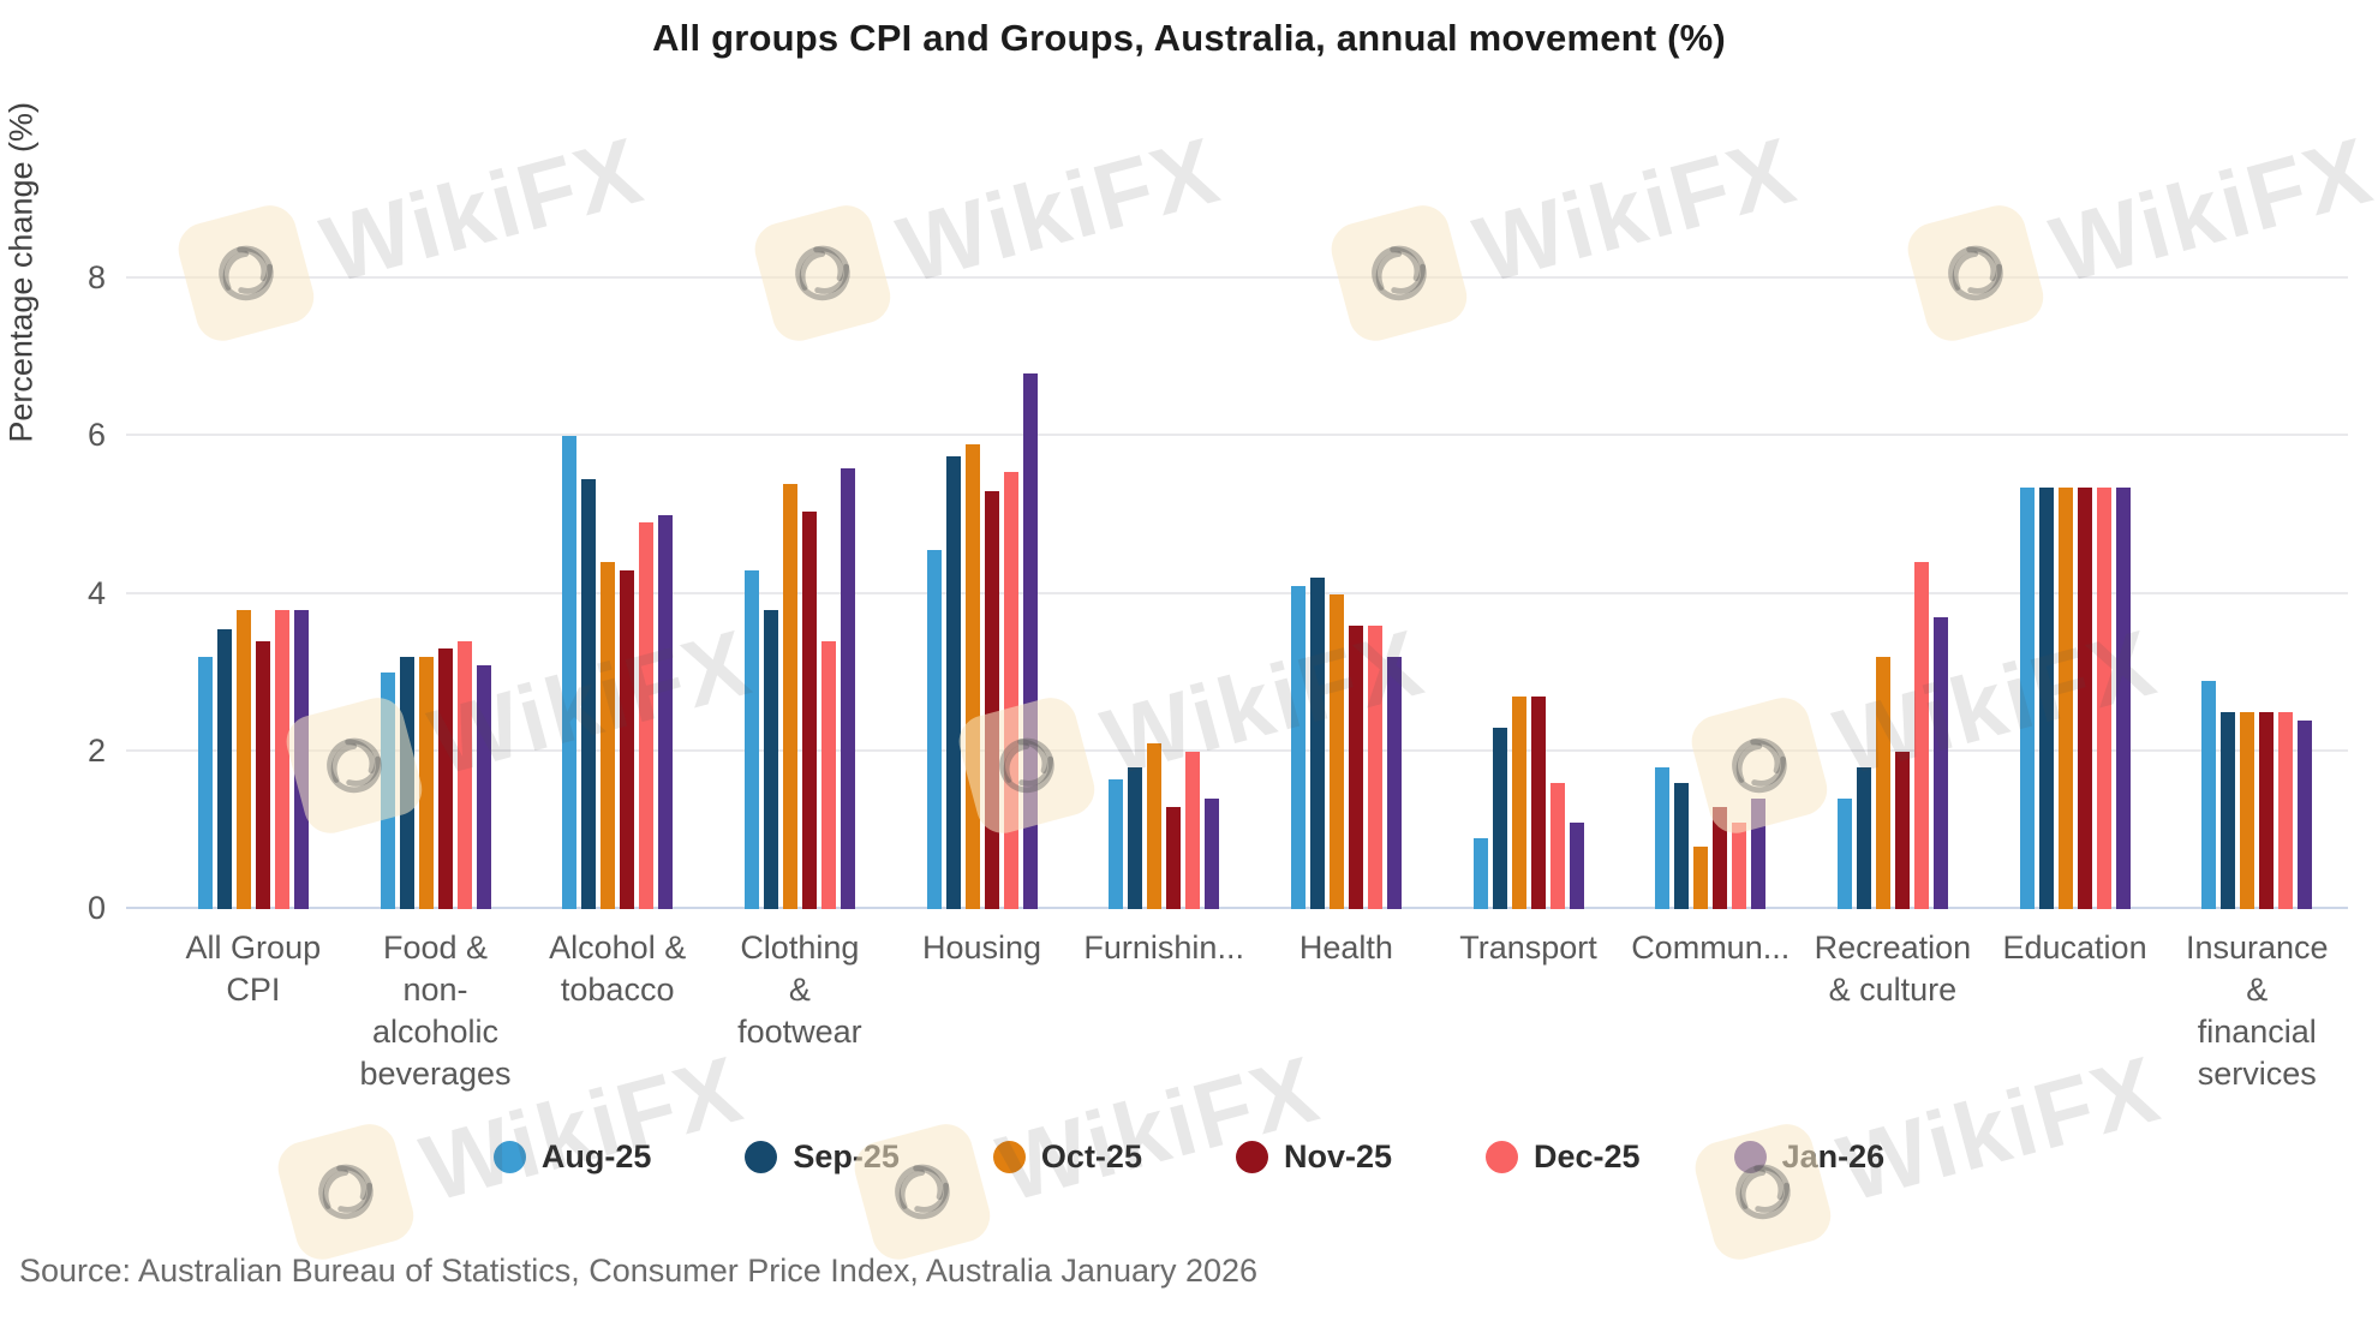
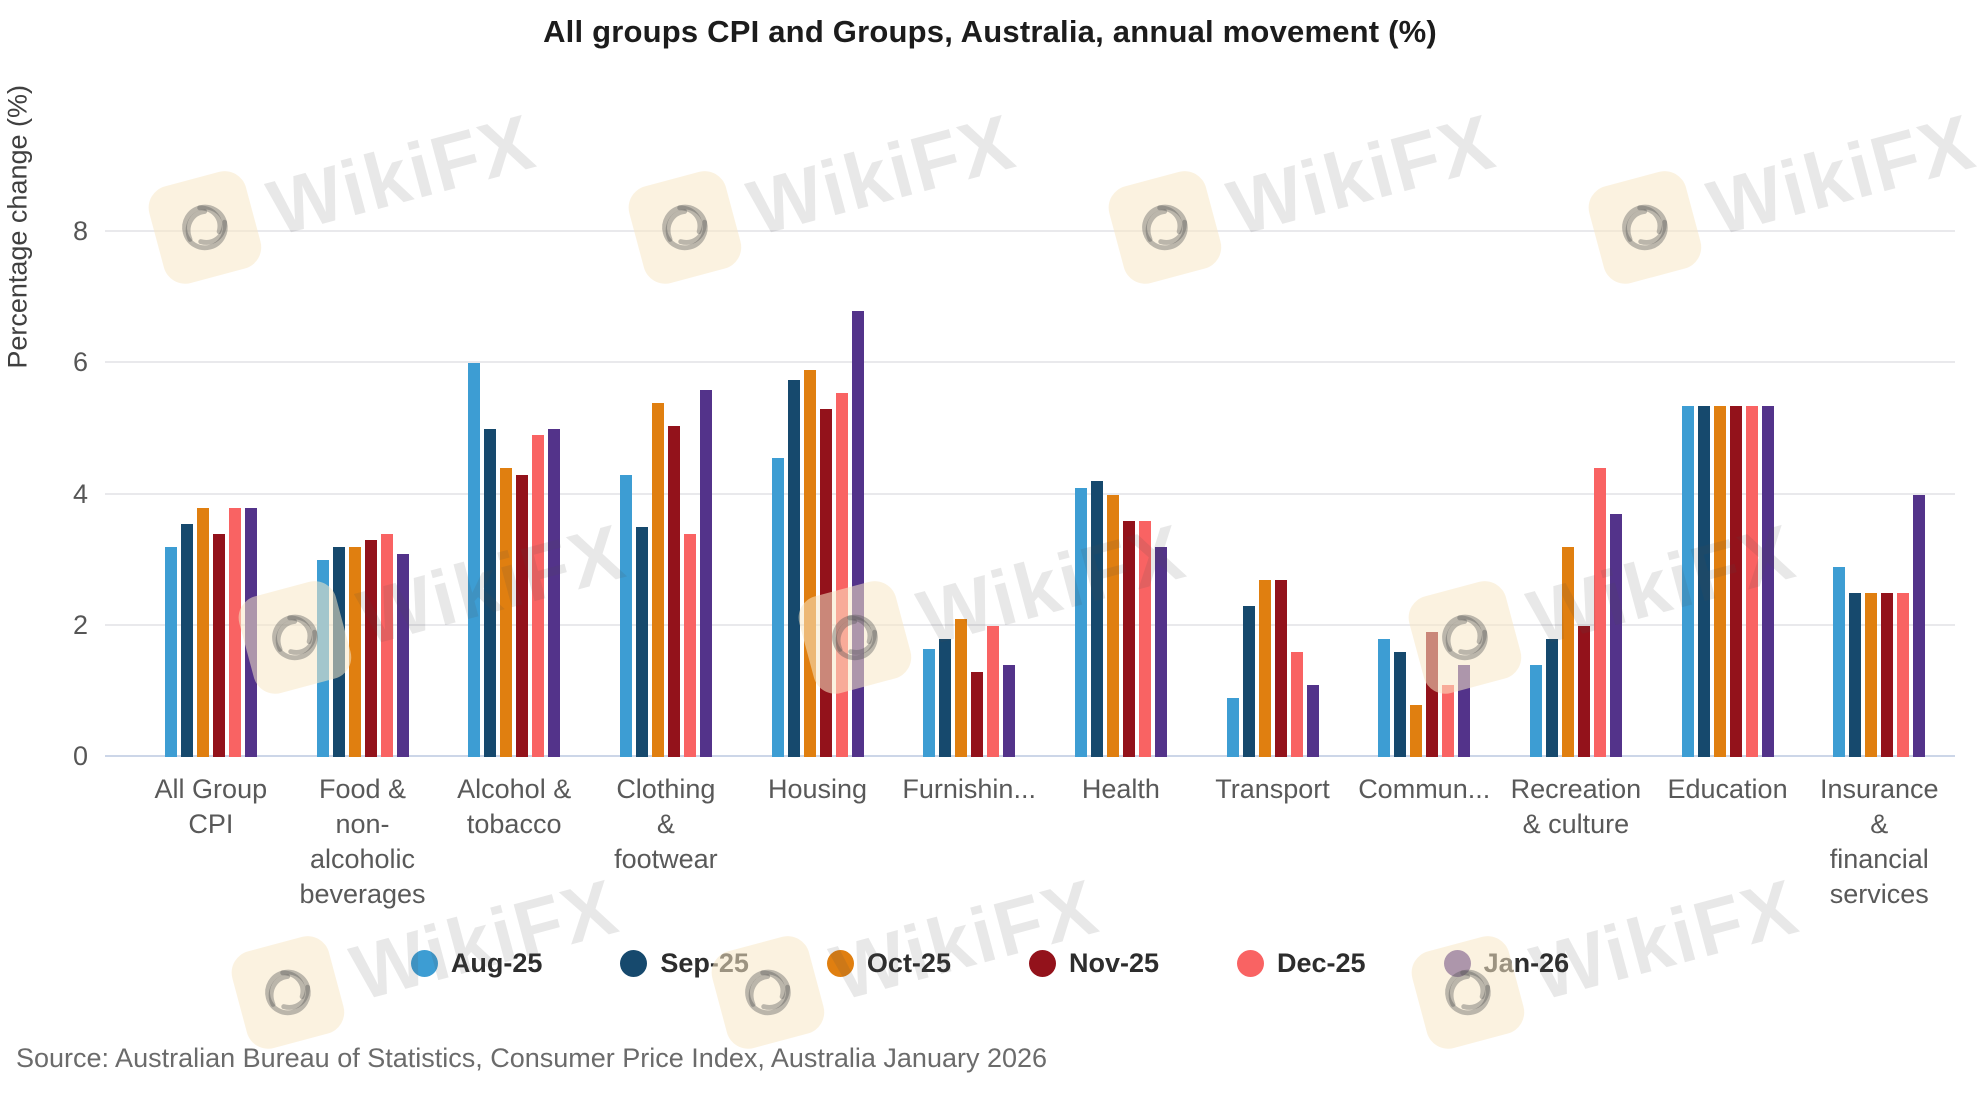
Sep-25/Alcohol & tobacco: 5.5 -> 5.0
Sep-25/Clothing & footwear: 3.8 -> 3.5
Nov-25/Commun...: 1.3 -> 1.9
Jan-26/Insurance & financial services: 2.4 -> 4.0
